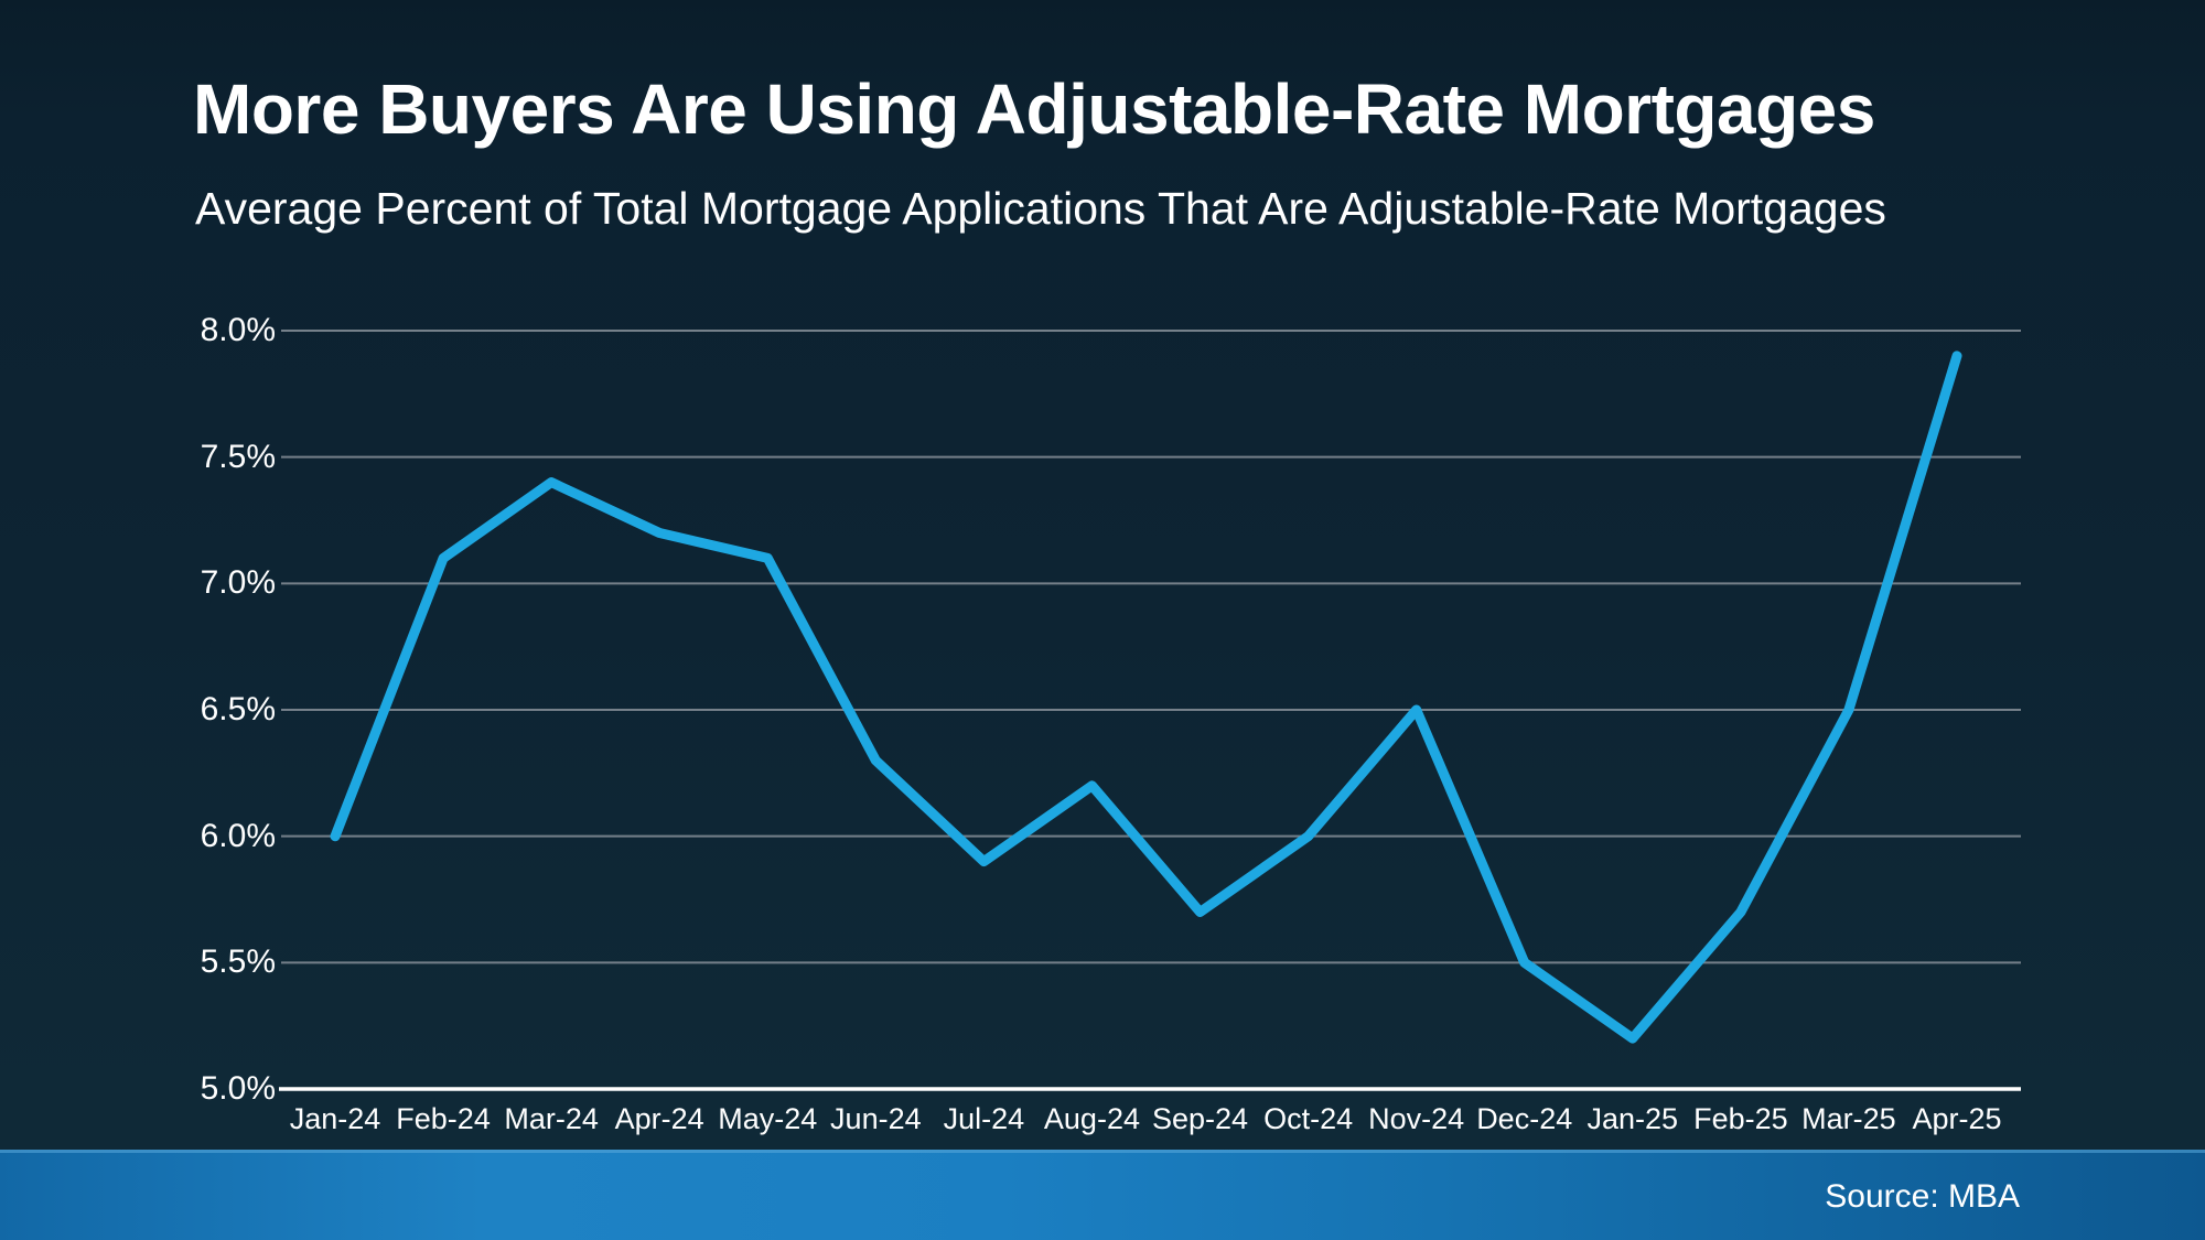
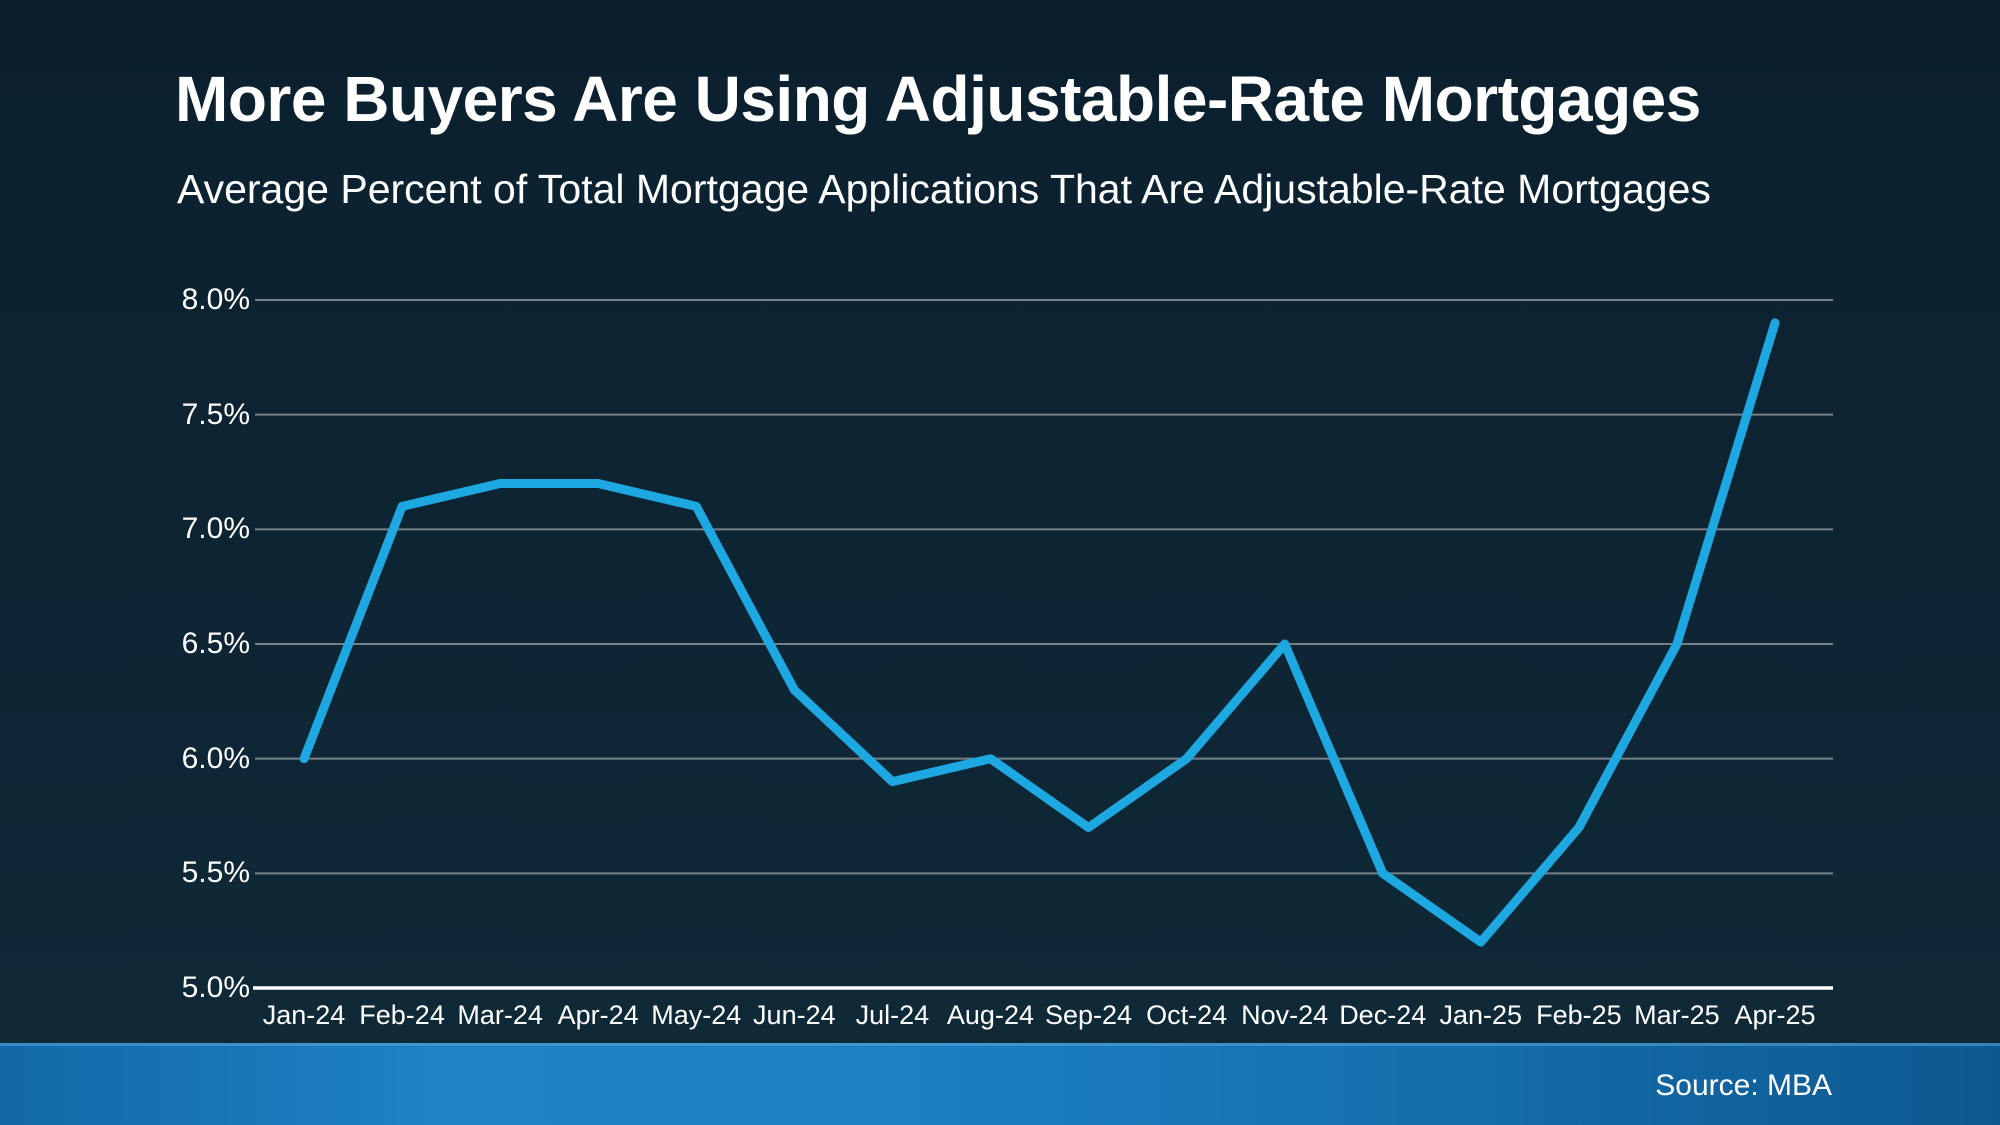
Mar-24: 7.4% -> 7.2%
Aug-24: 6.2% -> 6.0%
